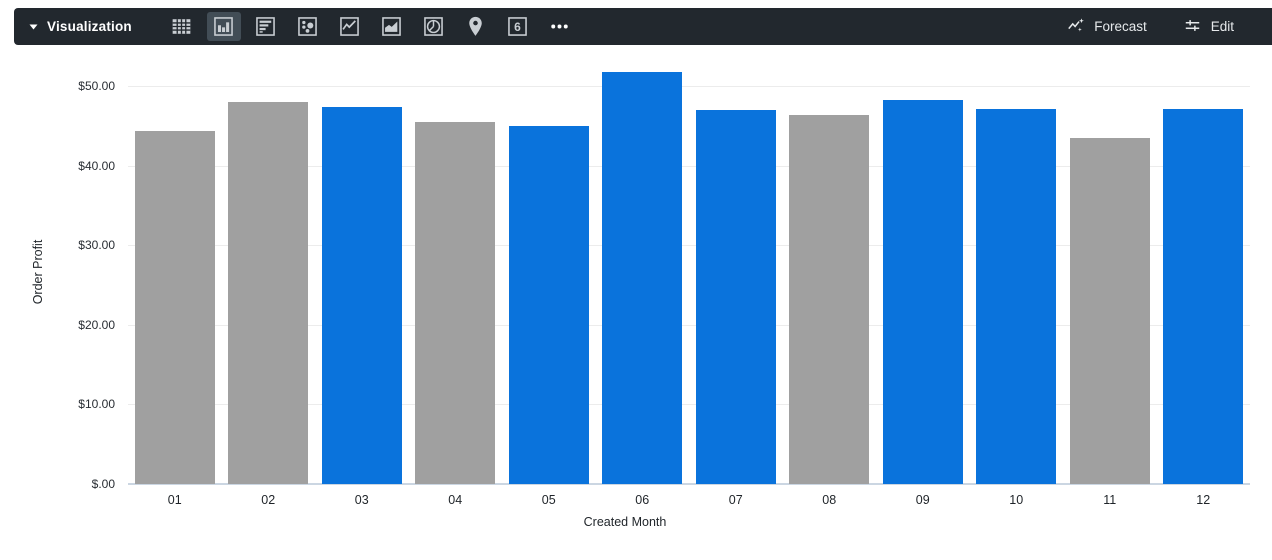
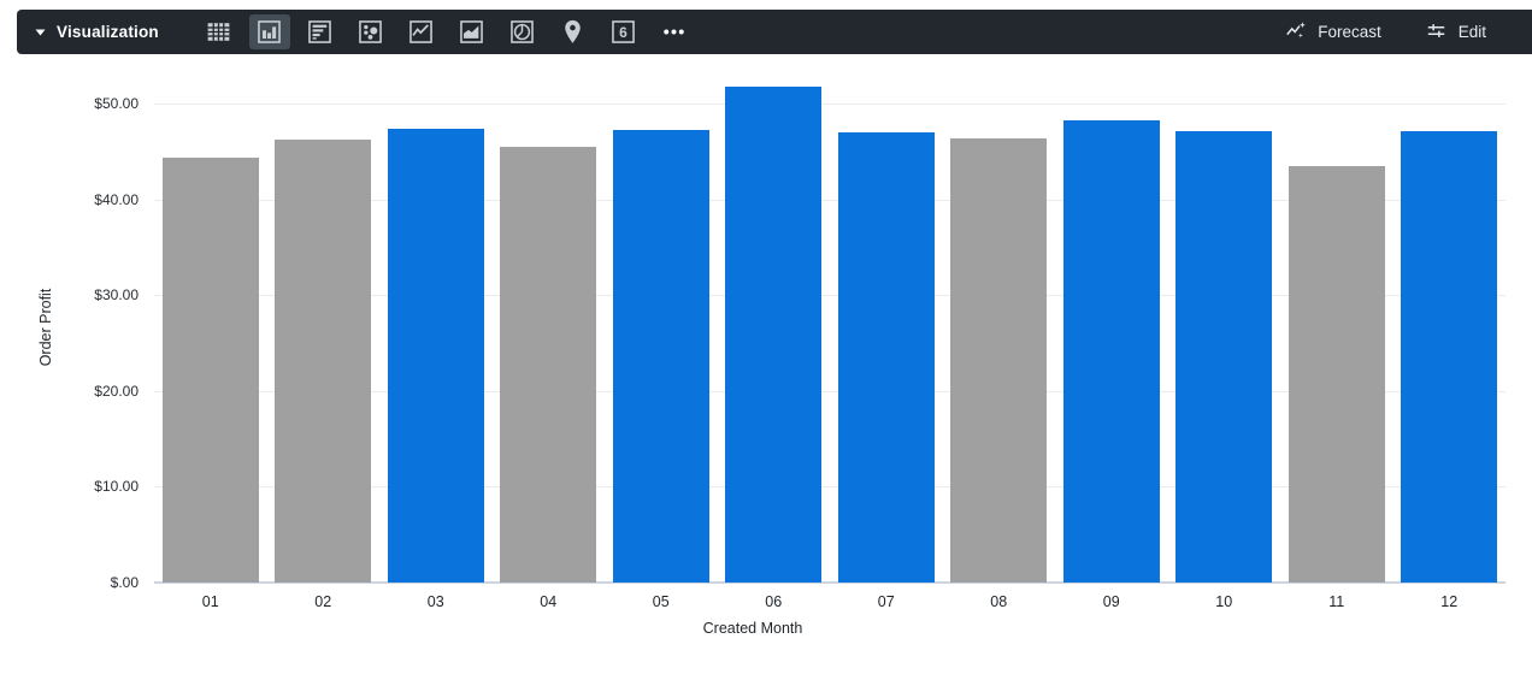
02: $48 -> $46
05: $45 -> $47
